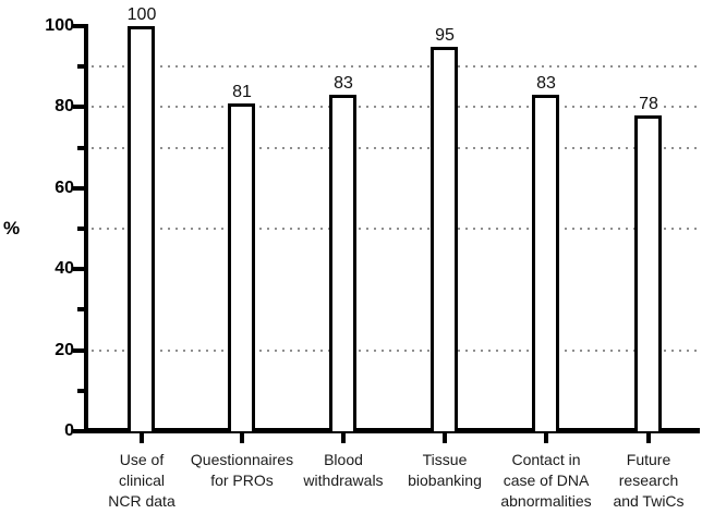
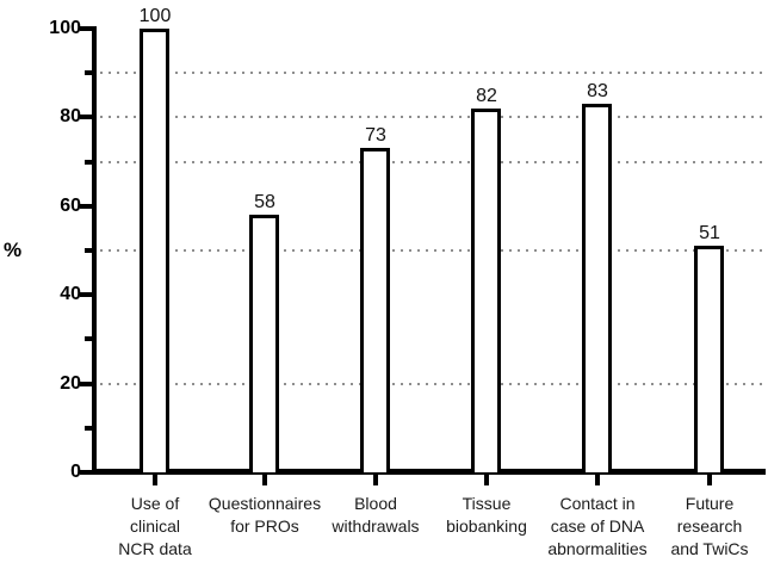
Questionnaires for PROs: 81 -> 58
Blood withdrawals: 83 -> 73
Tissue biobanking: 95 -> 82
Future research and TwiCs: 78 -> 51
